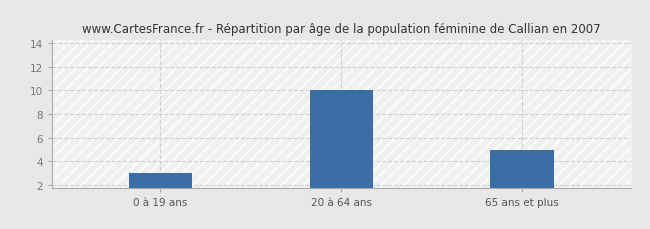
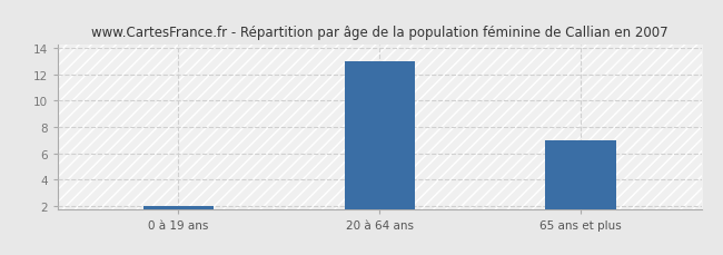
0 à 19 ans: 3 -> 2
20 à 64 ans: 10 -> 13
65 ans et plus: 5 -> 7
